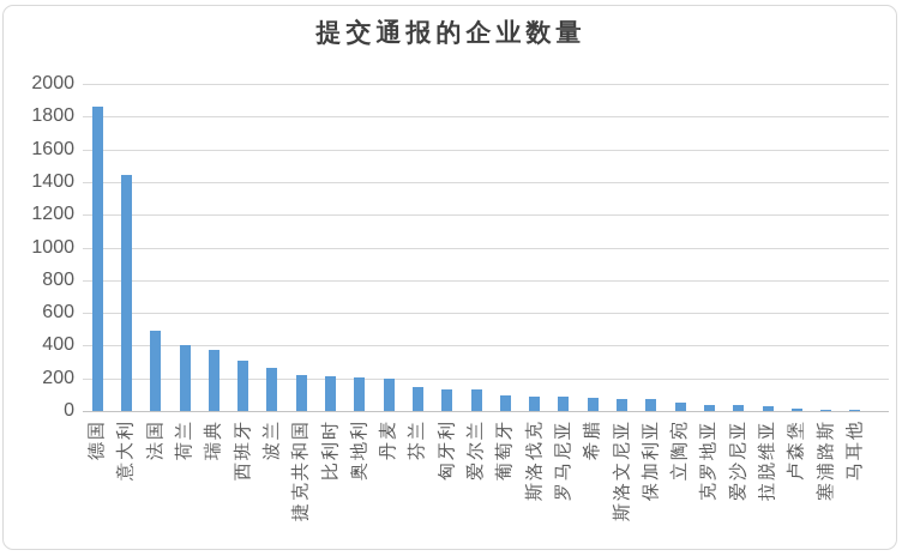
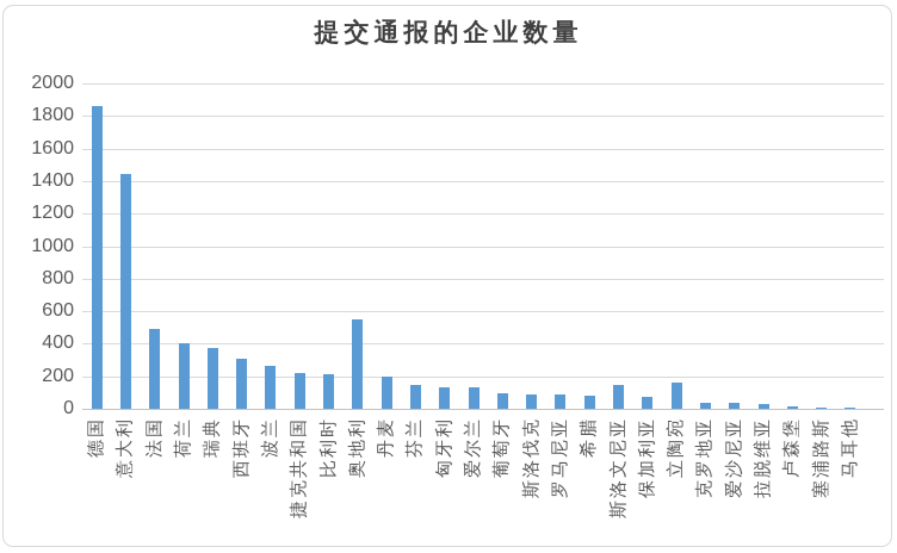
奥地利: 200 -> 550
斯洛文尼亚: 80 -> 150
立陶宛: 50 -> 160
